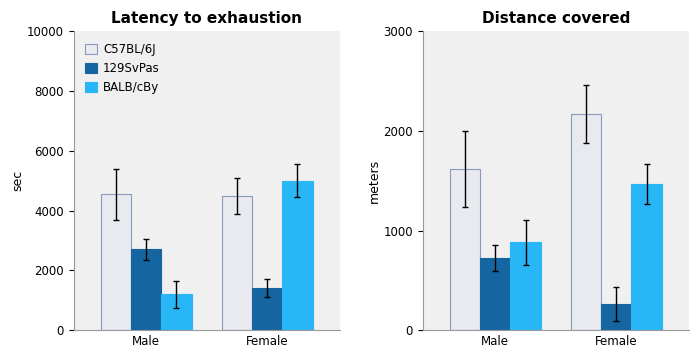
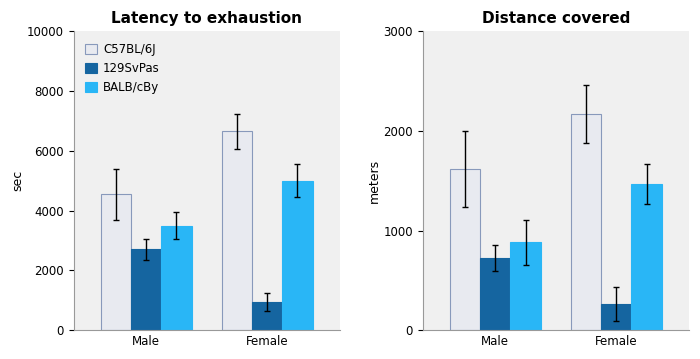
Latency to exhaustion/BALB/cBy/Male: 1200 -> 3500
Latency to exhaustion/C57BL/6J/Female: 4500 -> 6650
Latency to exhaustion/129SvPas/Female: 1400 -> 950
